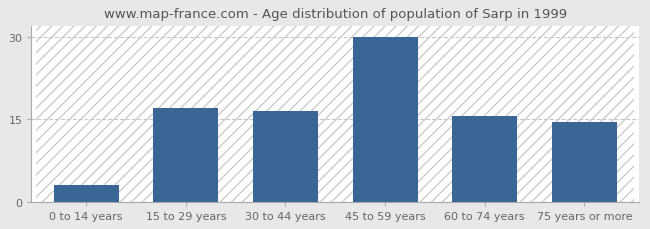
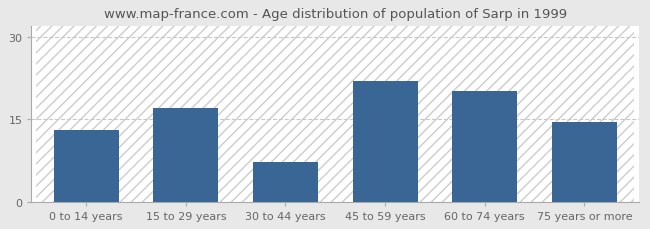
0 to 14 years: 3.0 -> 13.0
30 to 44 years: 16.5 -> 7.2
45 to 59 years: 30.0 -> 22.0
60 to 74 years: 15.5 -> 20.2
